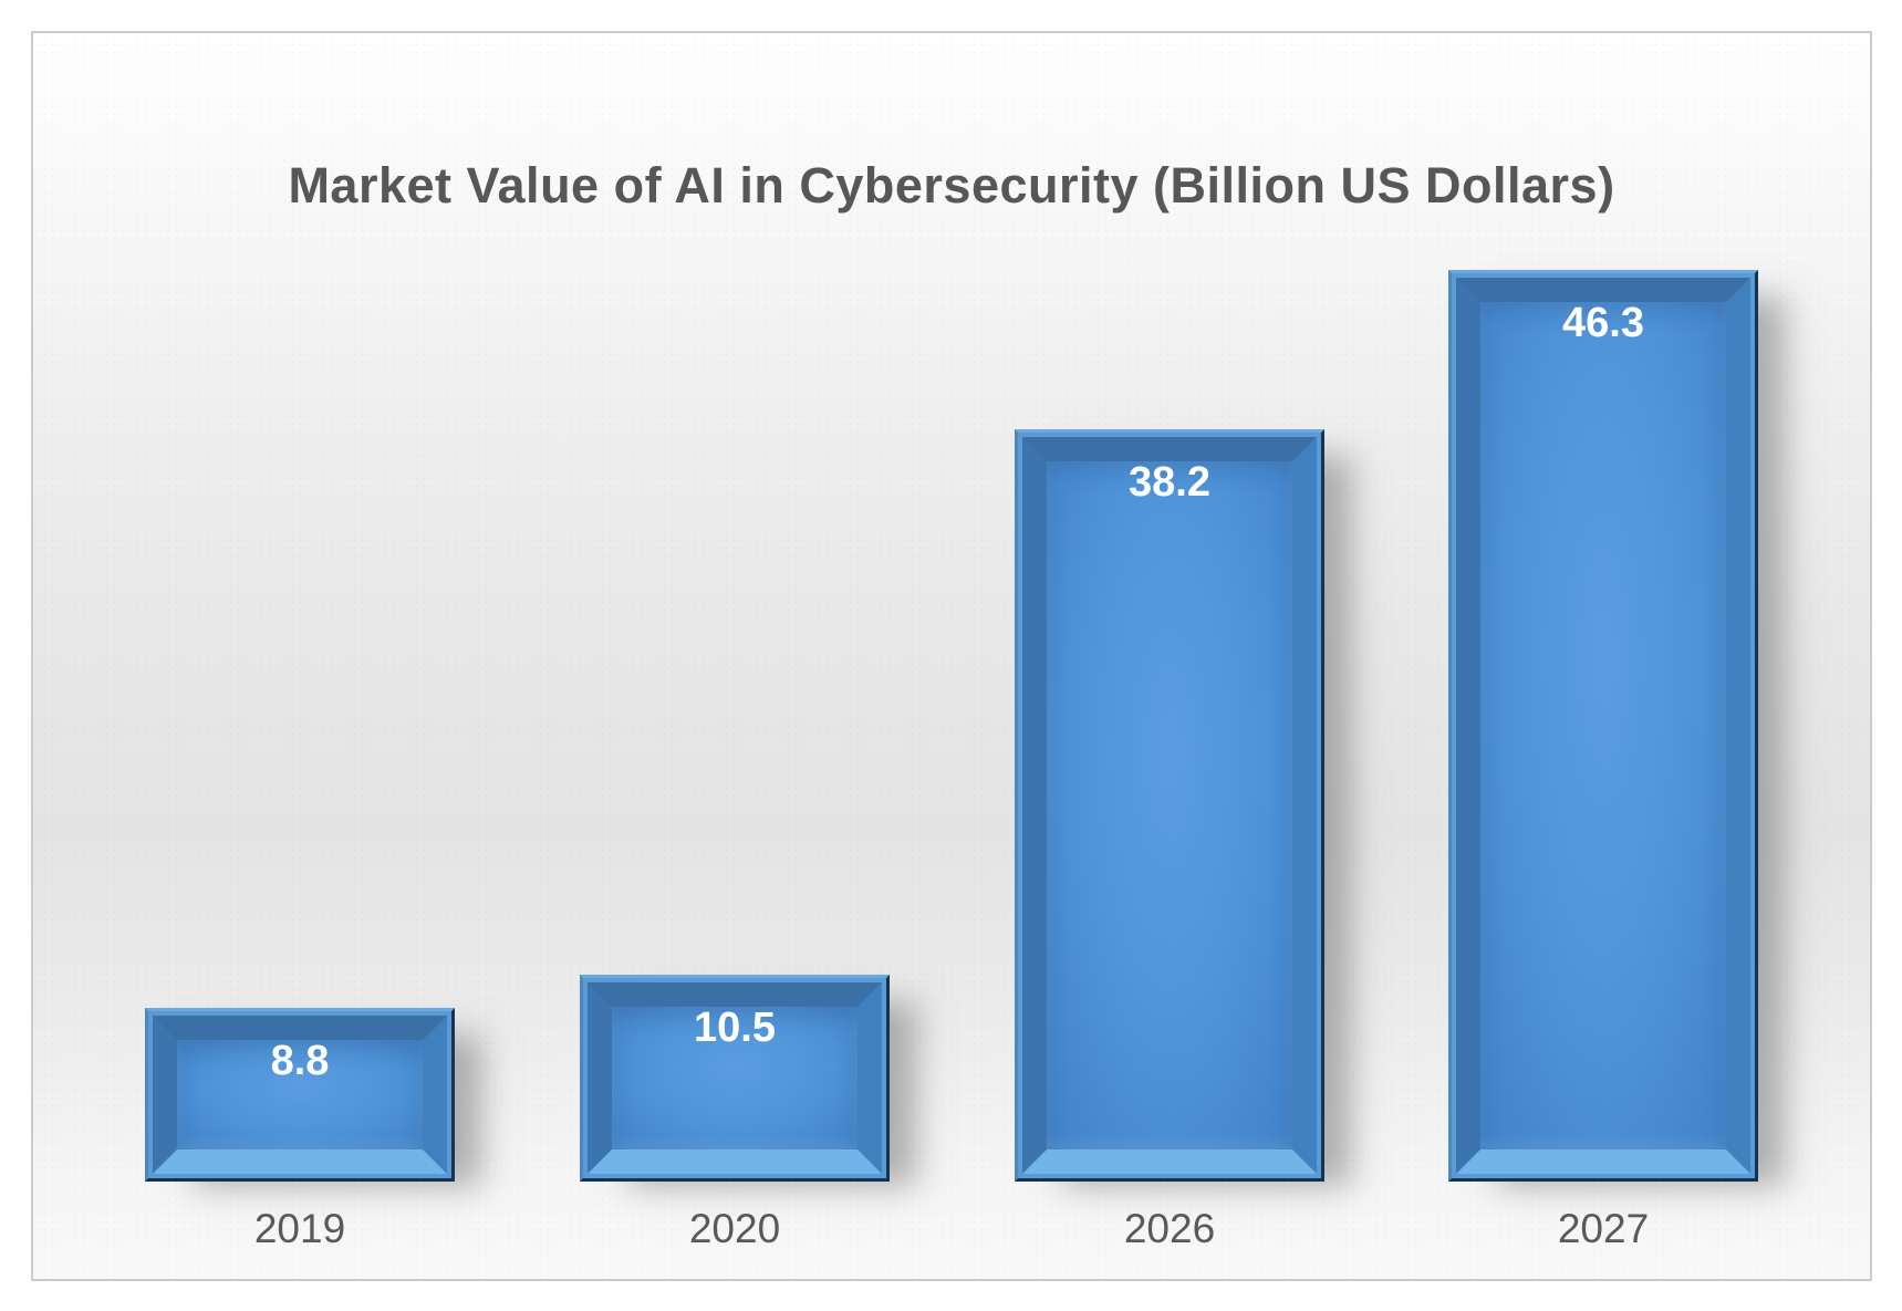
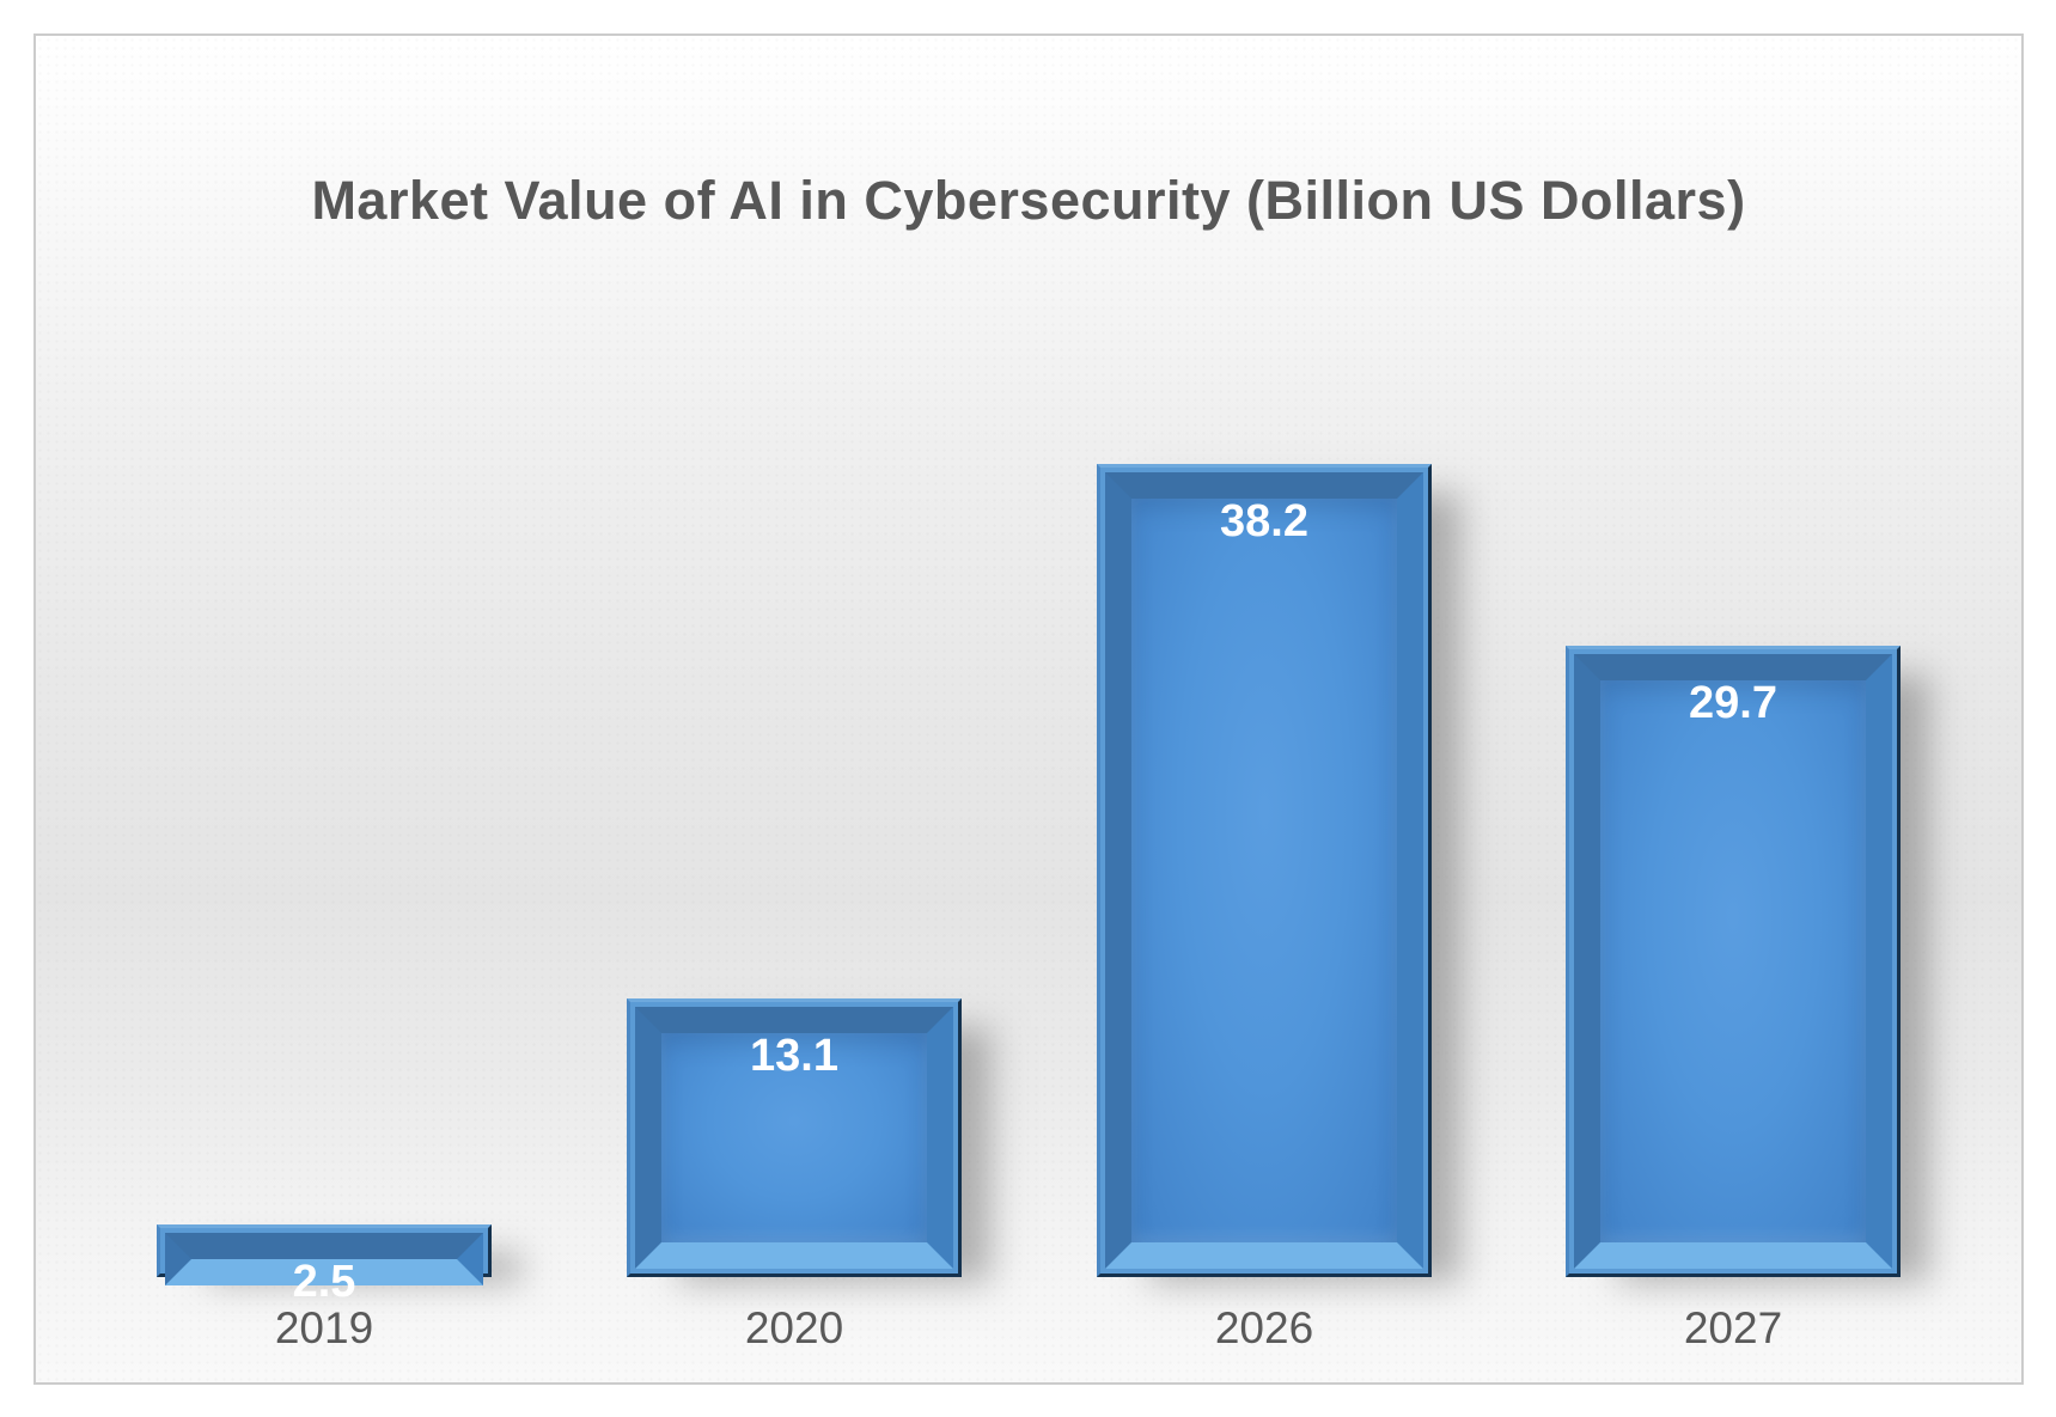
2019: 8.8 -> 2.5
2020: 10.5 -> 13.1
2027: 46.3 -> 29.7
